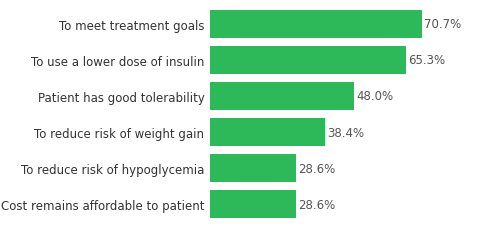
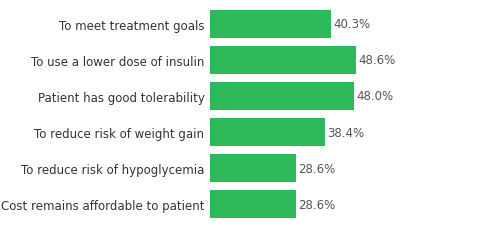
To meet treatment goals: 70.7% -> 40.3%
To use a lower dose of insulin: 65.3% -> 48.6%
